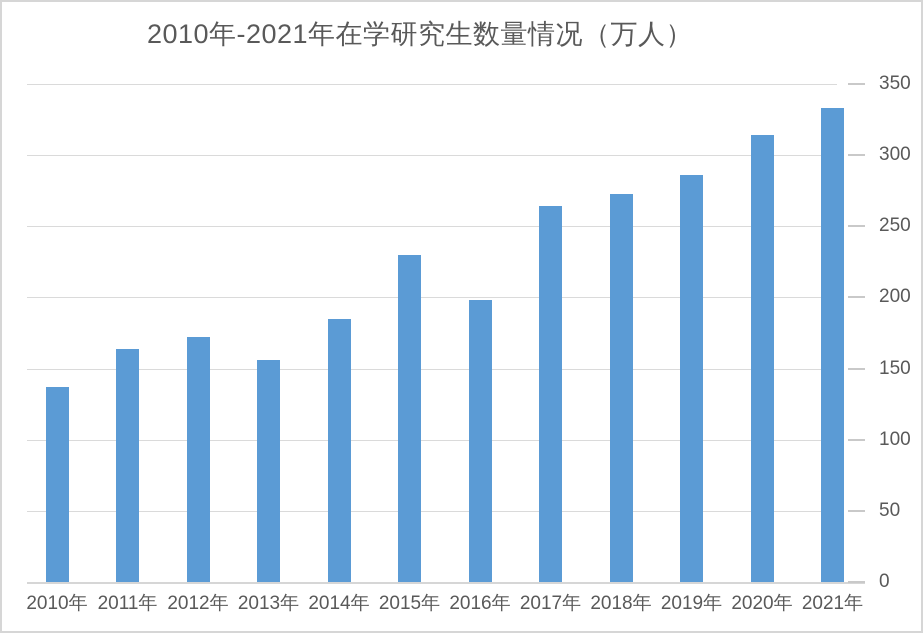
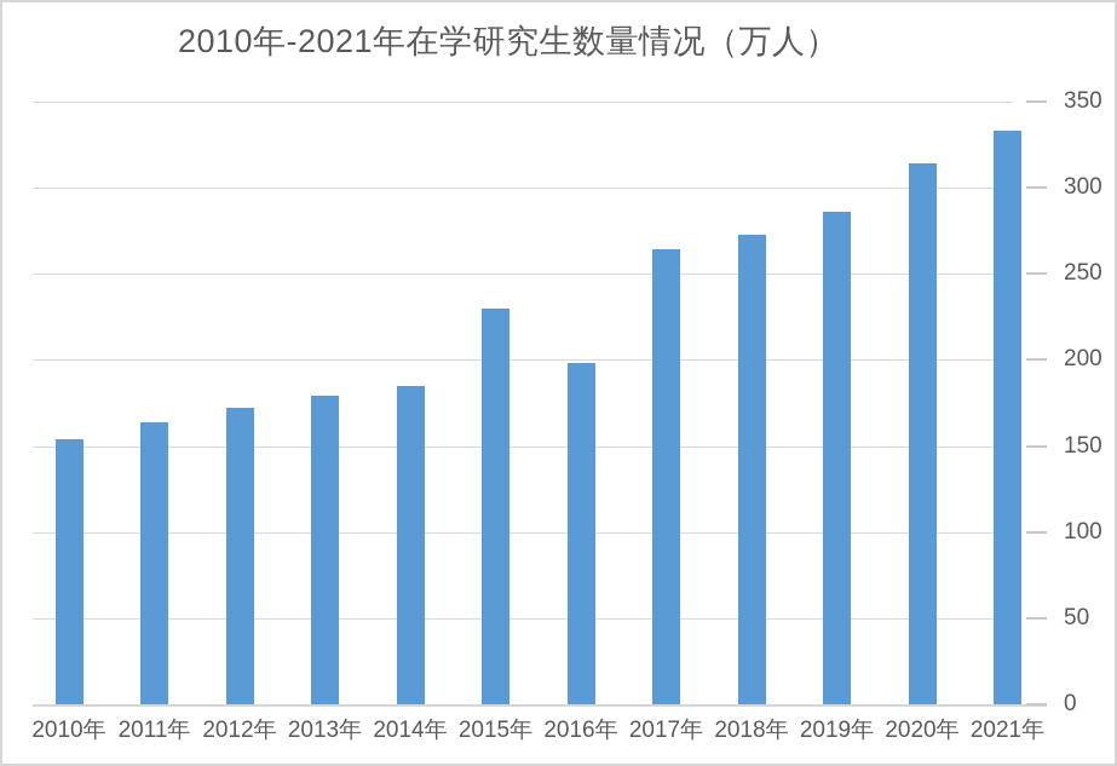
2010年: 137 -> 154
2013年: 156 -> 179
